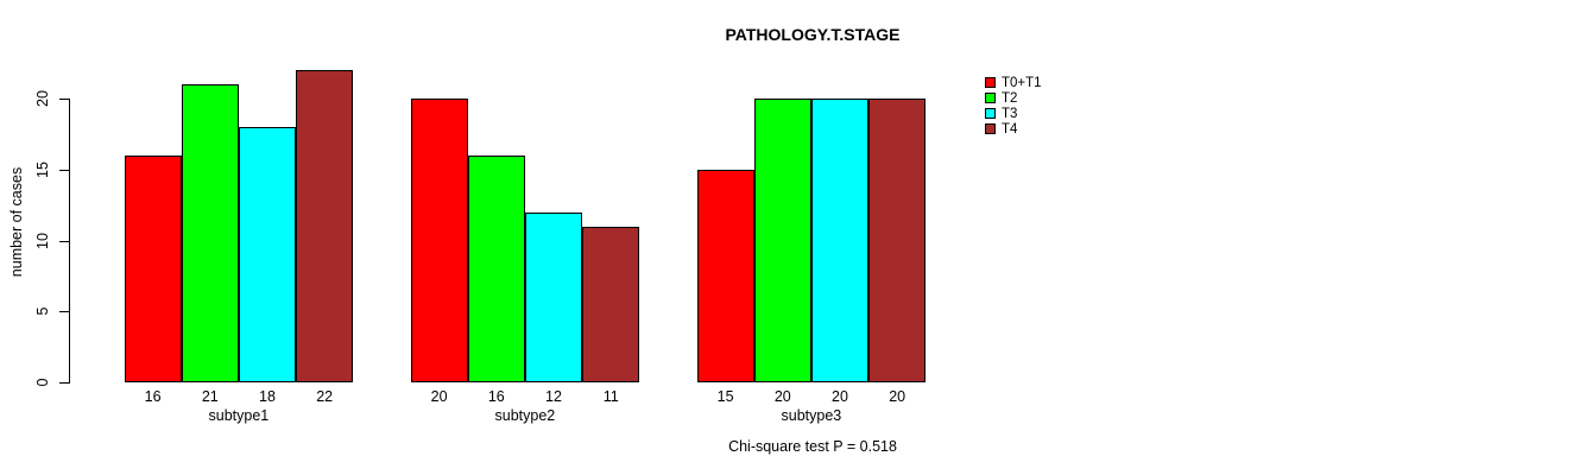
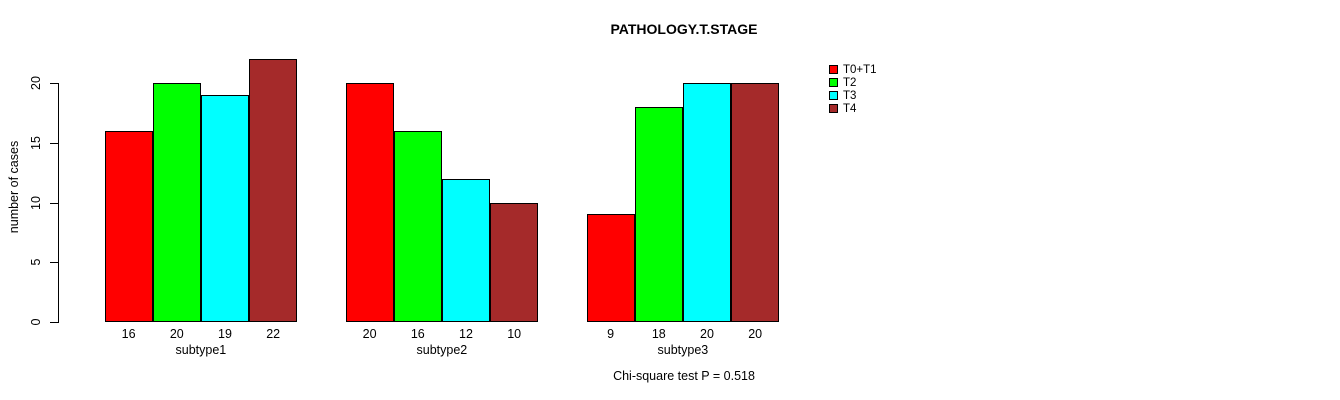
T2/subtype1: 21 -> 20
T3/subtype1: 18 -> 19
T4/subtype2: 11 -> 10
T0+T1/subtype3: 15 -> 9
T2/subtype3: 20 -> 18
